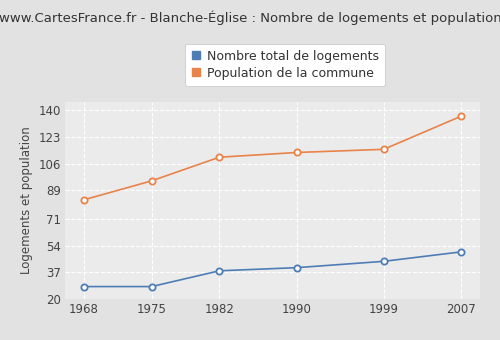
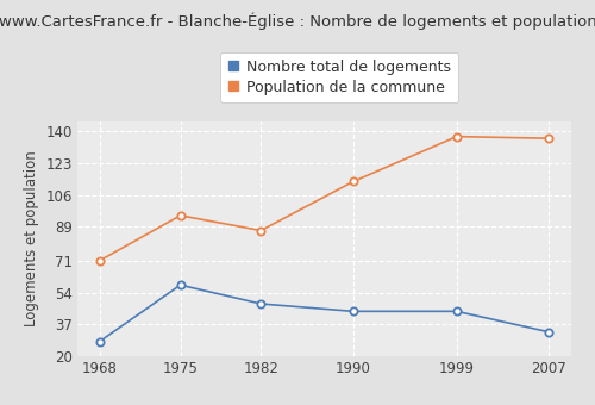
Population de la commune/1968: 83 -> 71
Nombre total de logements/1975: 28 -> 58
Nombre total de logements/1982: 38 -> 48
Population de la commune/1982: 110 -> 87
Nombre total de logements/1990: 40 -> 44
Population de la commune/1999: 115 -> 137
Nombre total de logements/2007: 50 -> 33
